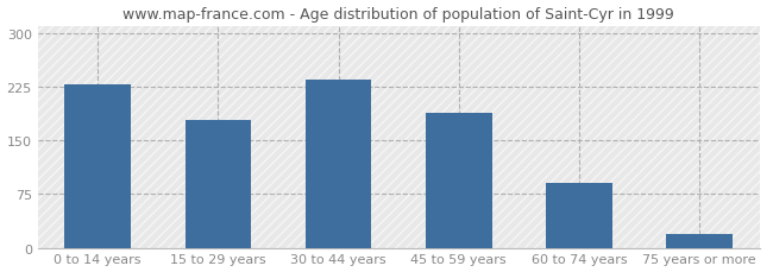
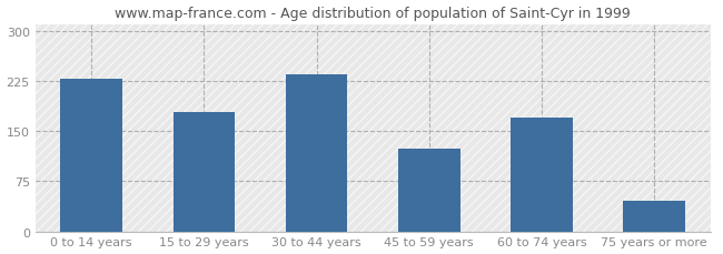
45 to 59 years: 188 -> 124
60 to 74 years: 90 -> 170
75 years or more: 20 -> 46
